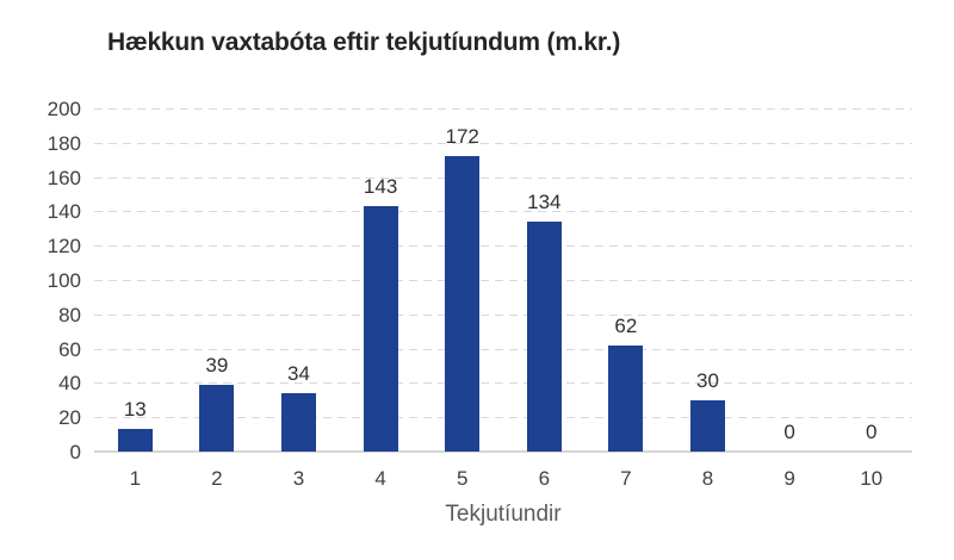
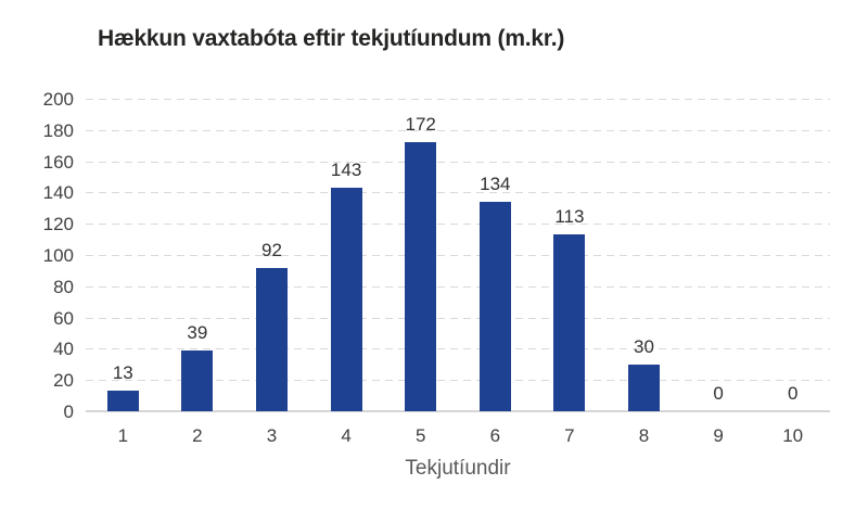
3: 34 -> 92
7: 62 -> 113
